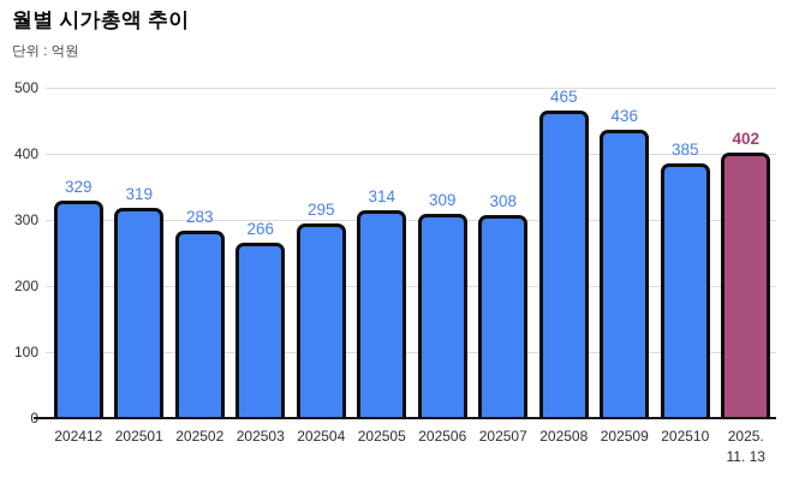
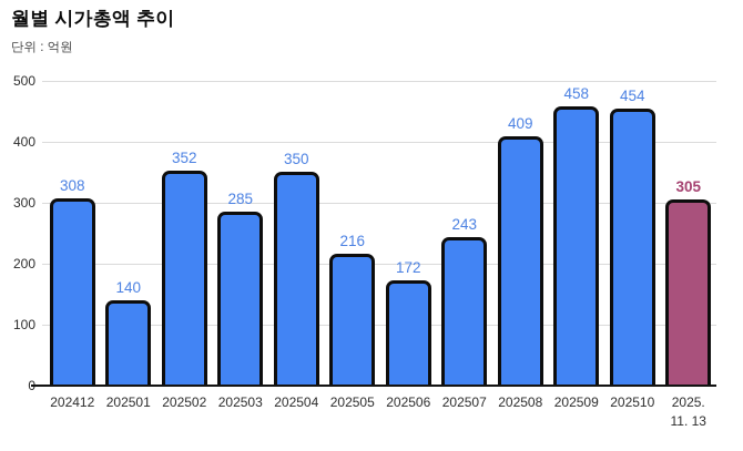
202412: 329 -> 308
202501: 319 -> 140
202502: 283 -> 352
202503: 266 -> 285
202504: 295 -> 350
202505: 314 -> 216
202506: 309 -> 172
202507: 308 -> 243
202508: 465 -> 409
202509: 436 -> 458
202510: 385 -> 454
2025. 11. 13: 402 -> 305
